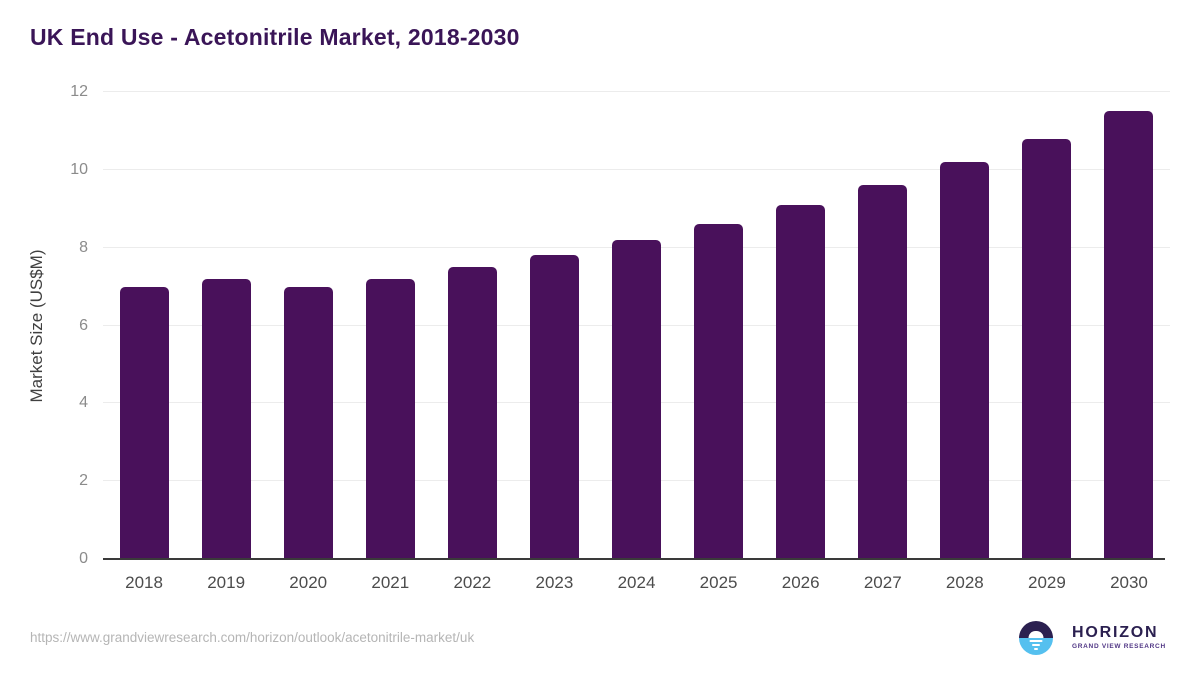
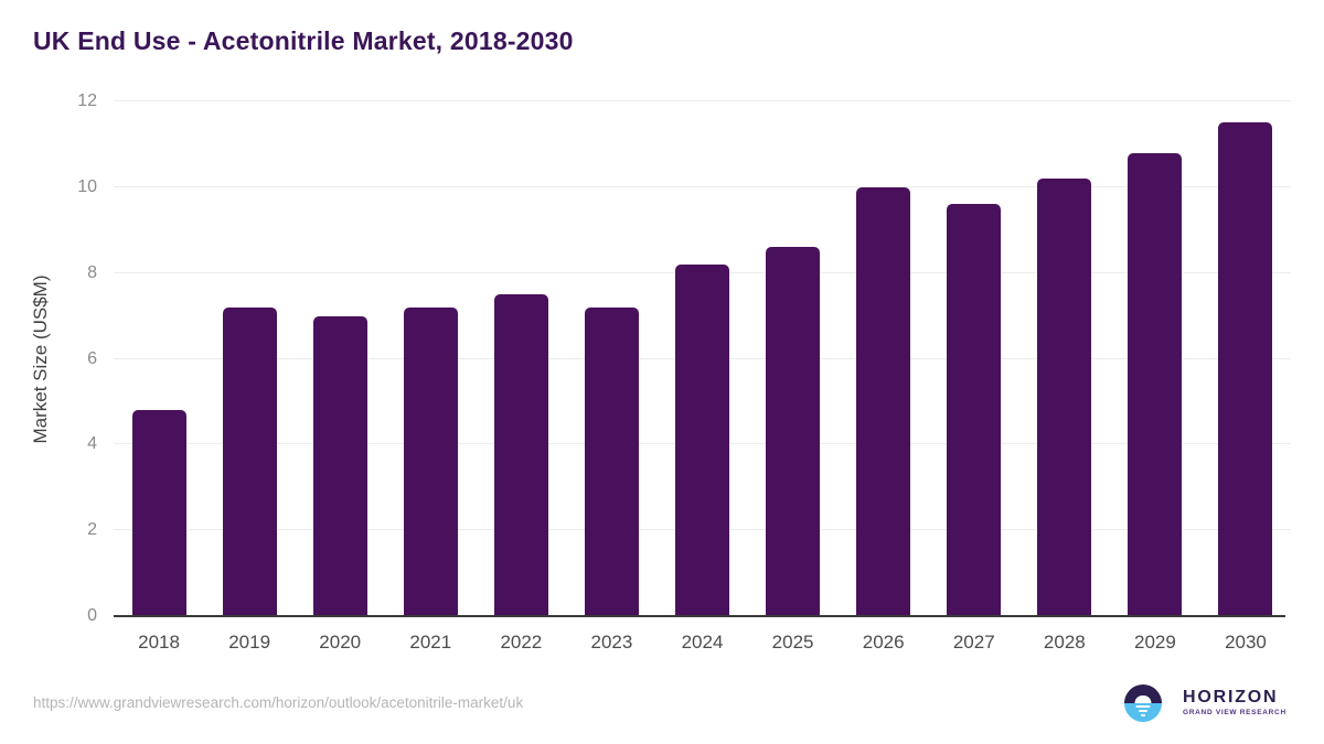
2018: 7.0 -> 4.8
2023: 7.8 -> 7.2
2026: 9.1 -> 10.0
